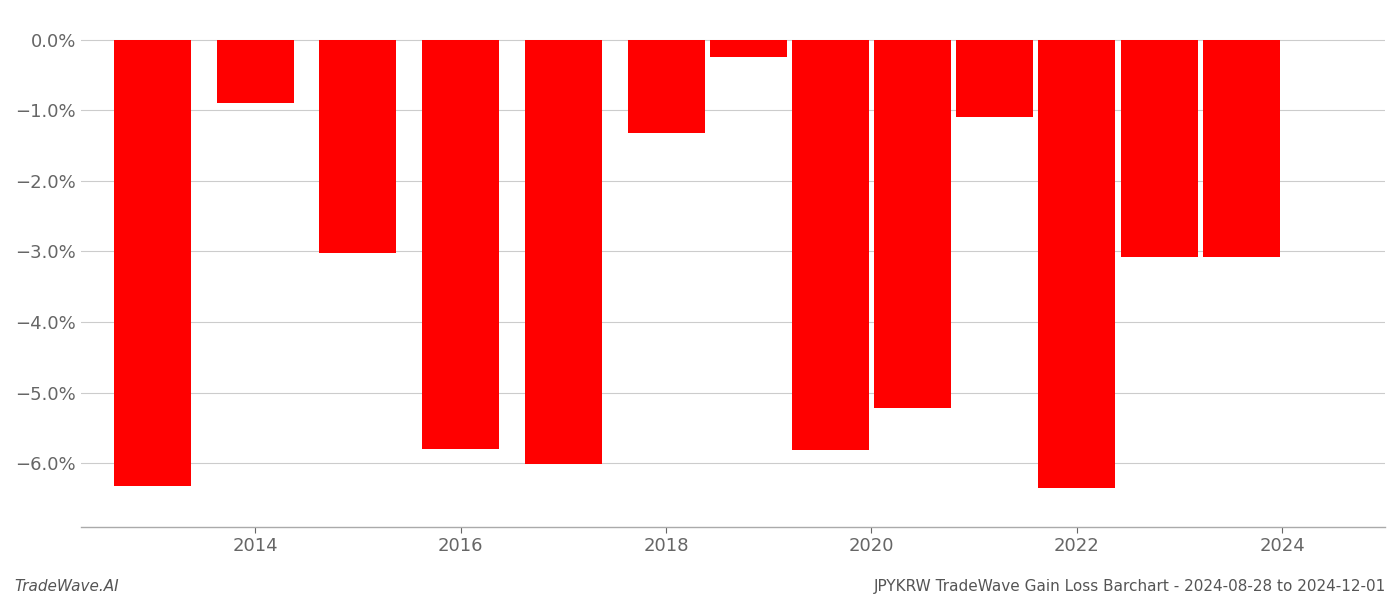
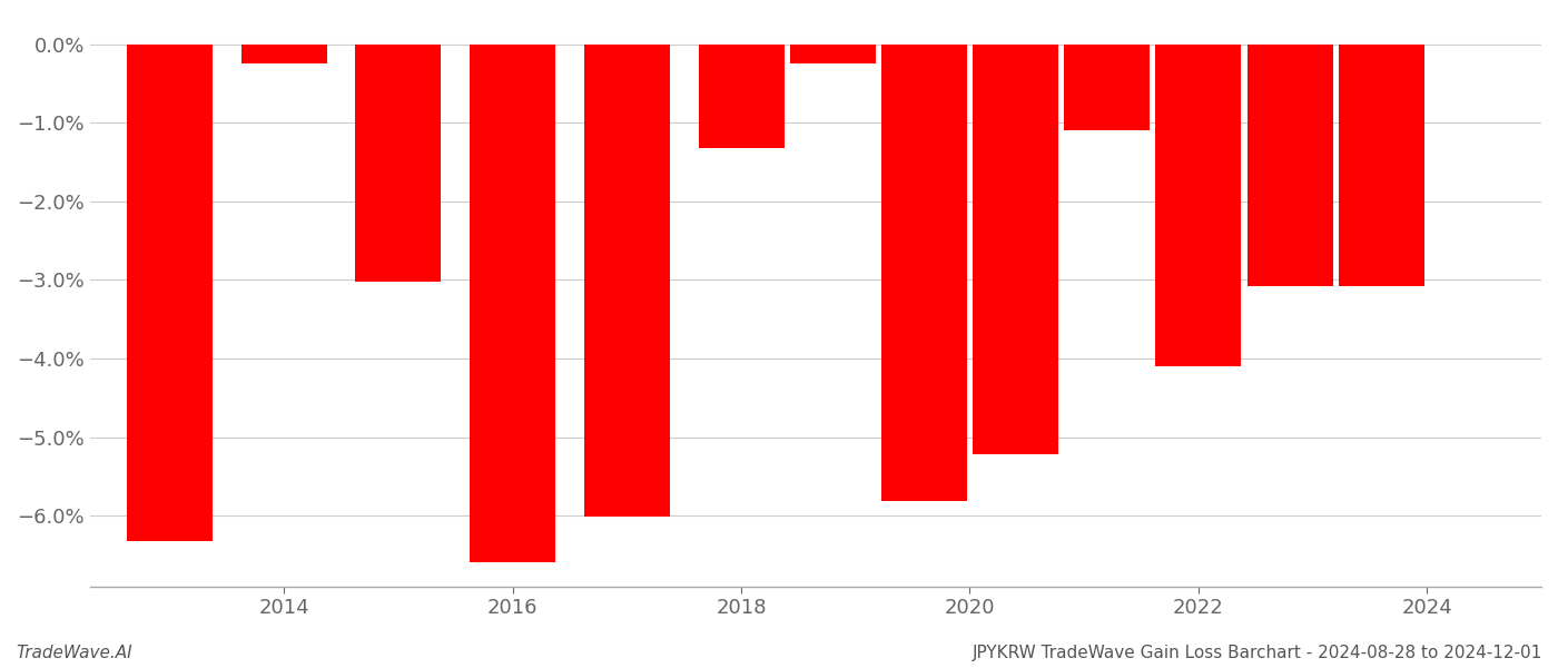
2014: -0.90% -> -0.25%
2016: -5.80% -> -6.60%
2022: -6.36% -> -4.10%
